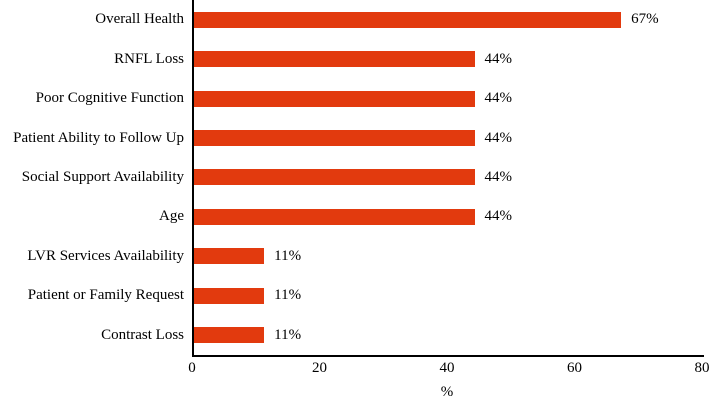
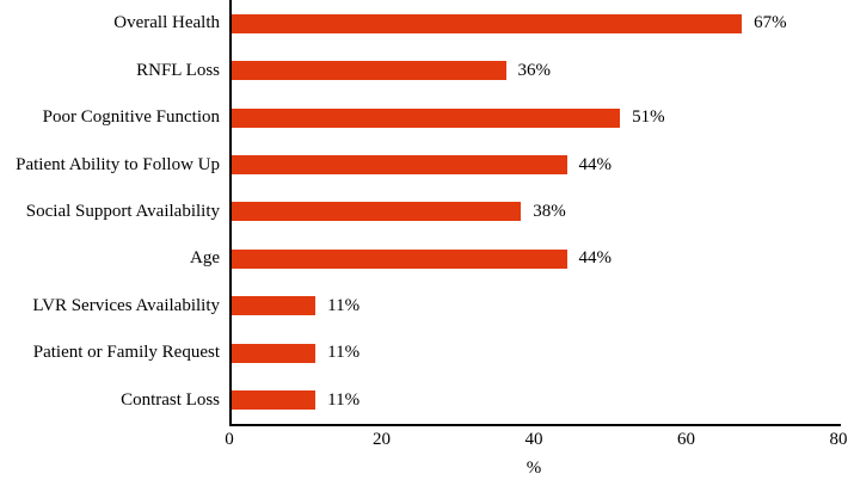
RNFL Loss: 44% -> 36%
Poor Cognitive Function: 44% -> 51%
Social Support Availability: 44% -> 38%
